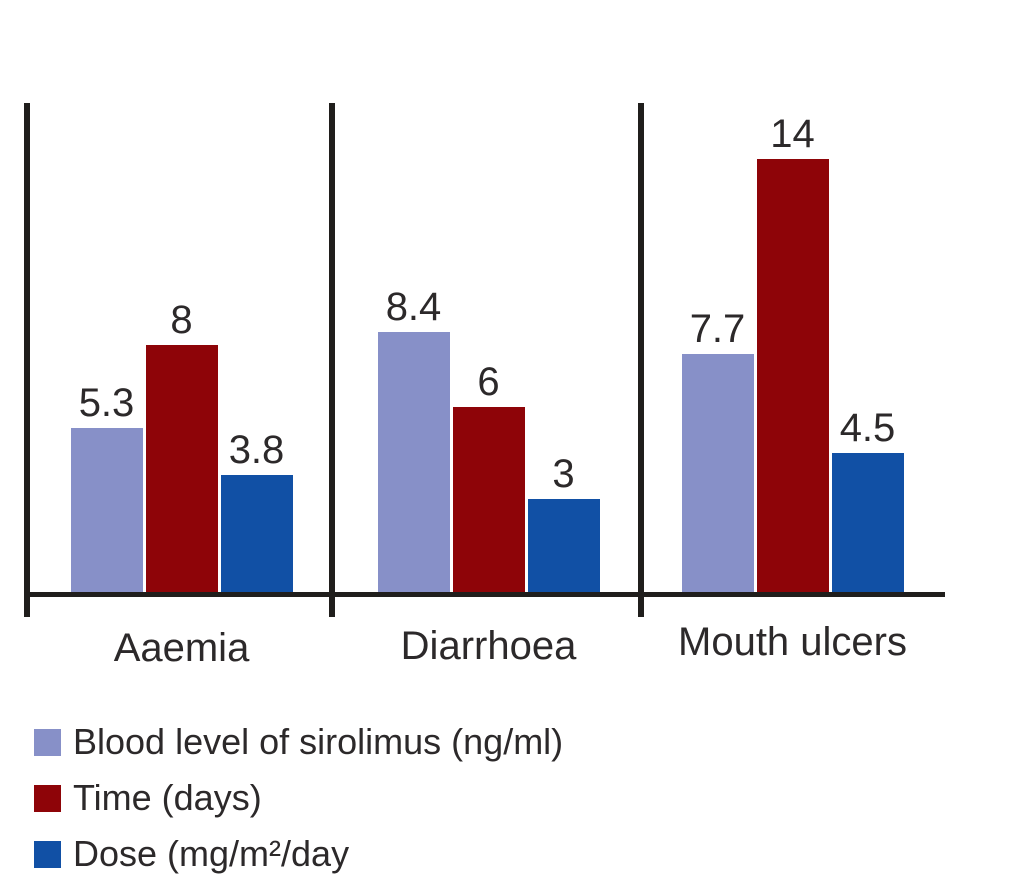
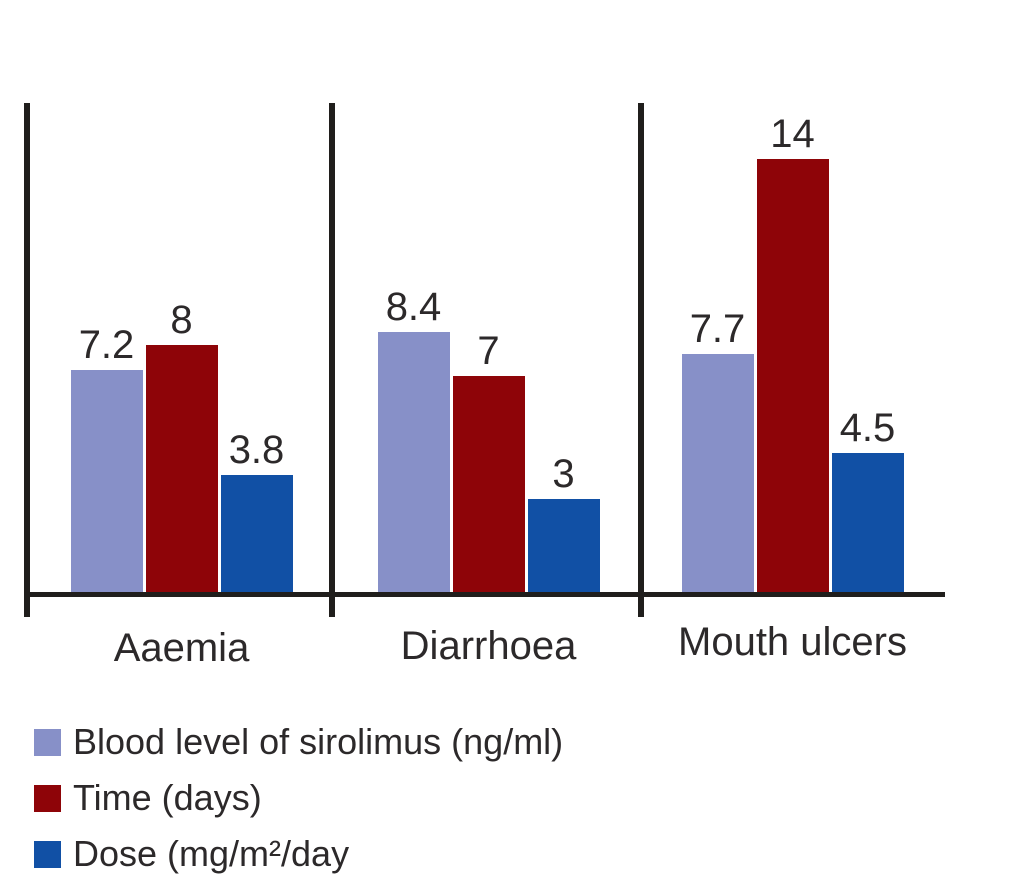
Blood level of sirolimus (ng/ml)/Aaemia: 5.3 -> 7.2
Time (days)/Diarrhoea: 6 -> 7
